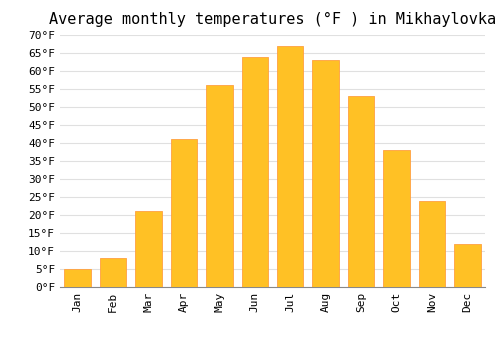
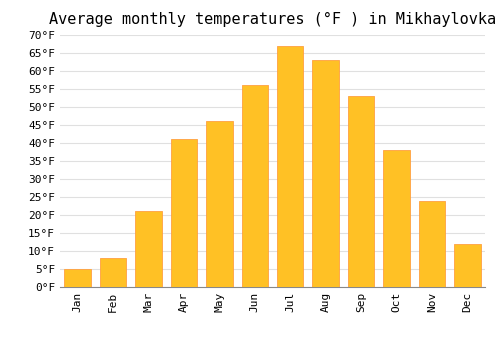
May: 56°F -> 46°F
Jun: 64°F -> 56°F
